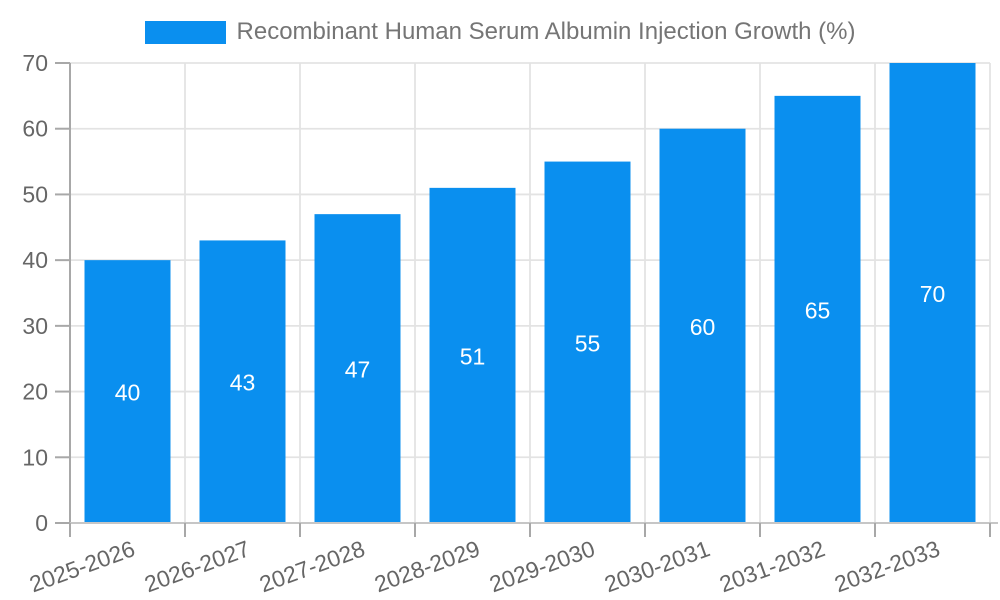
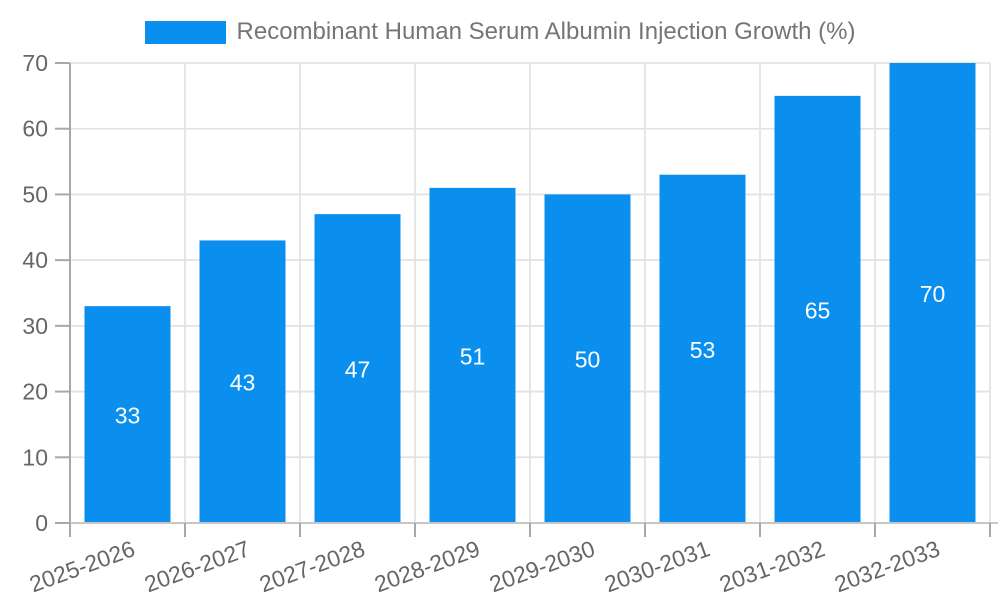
2025-2026: 40 -> 33
2029-2030: 55 -> 50
2030-2031: 60 -> 53
